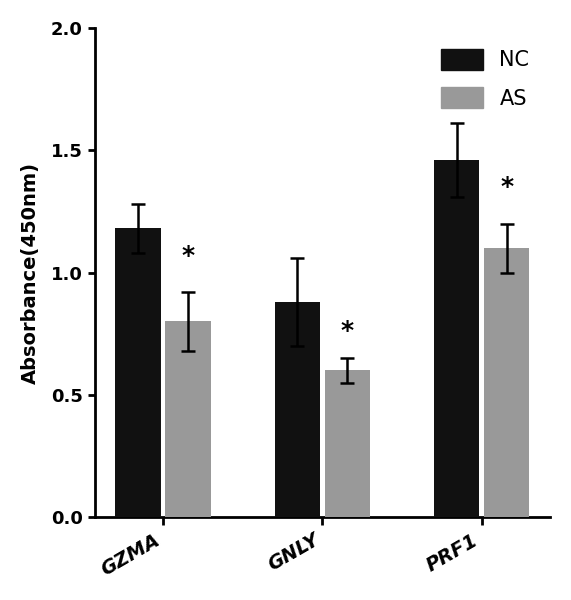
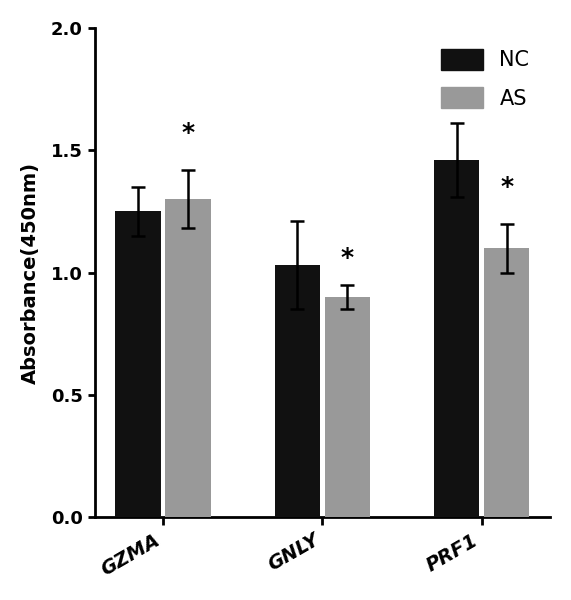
NC/GZMA: 1.18 -> 1.25
AS/GZMA: 0.8 -> 1.3
NC/GNLY: 0.88 -> 1.03
AS/GNLY: 0.6 -> 0.9
